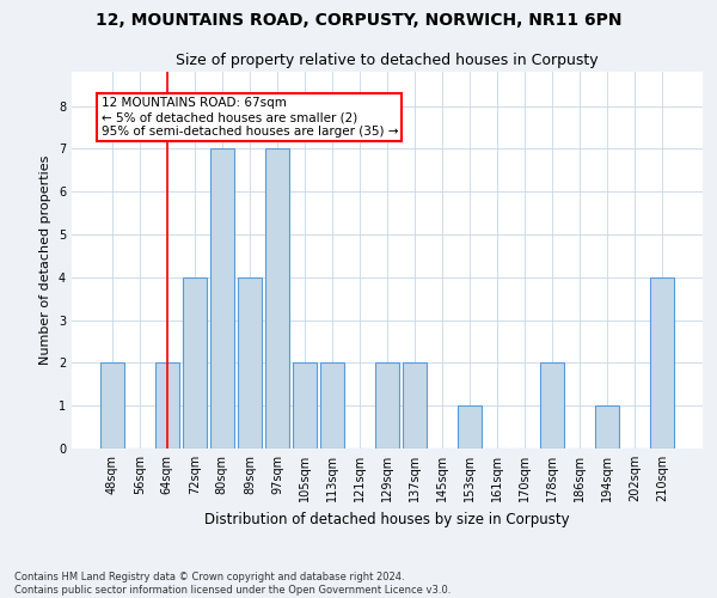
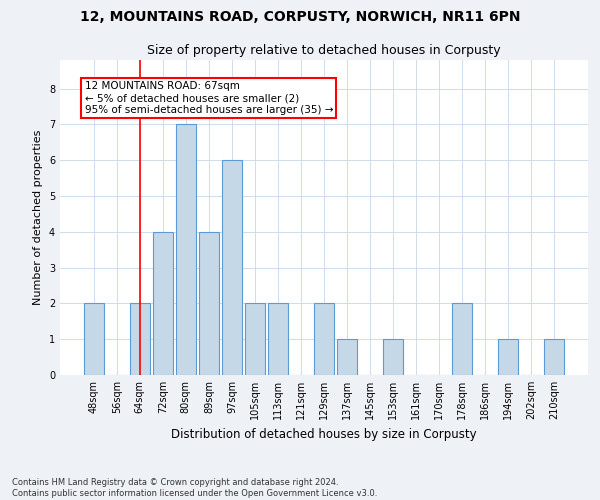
97sqm: 7 -> 6
137sqm: 2 -> 1
210sqm: 4 -> 1
